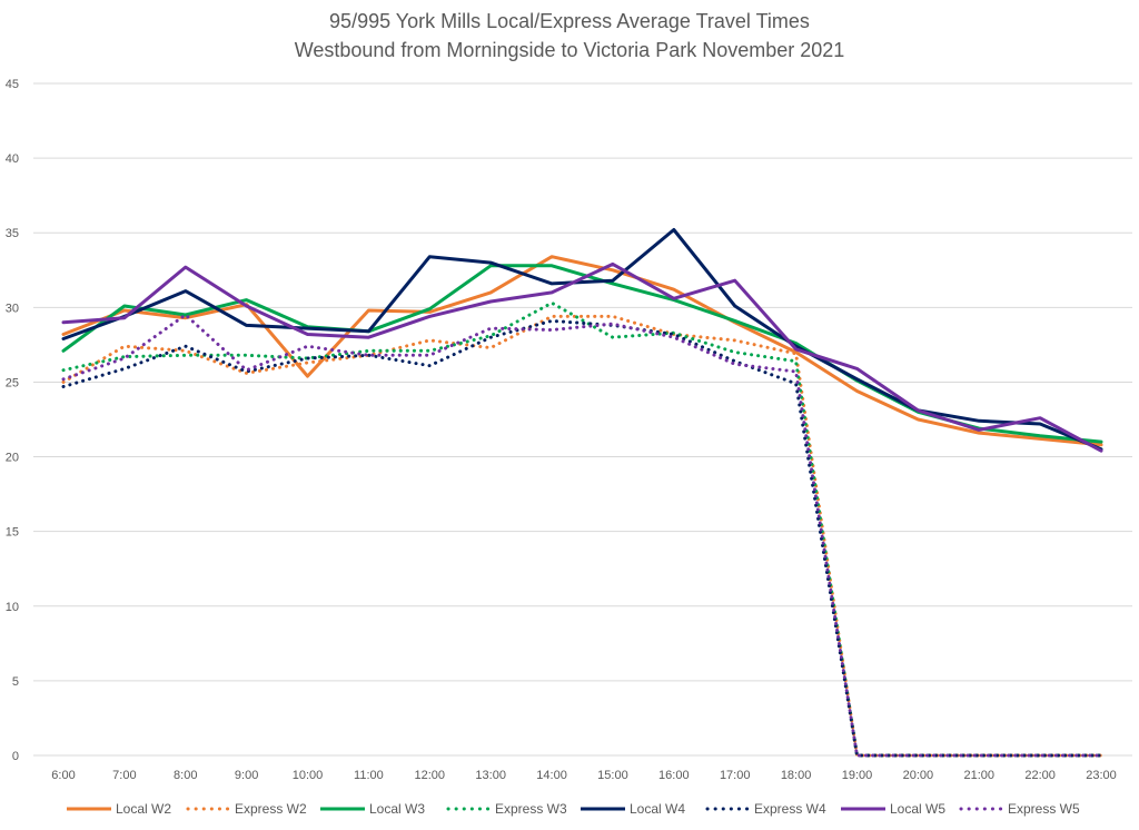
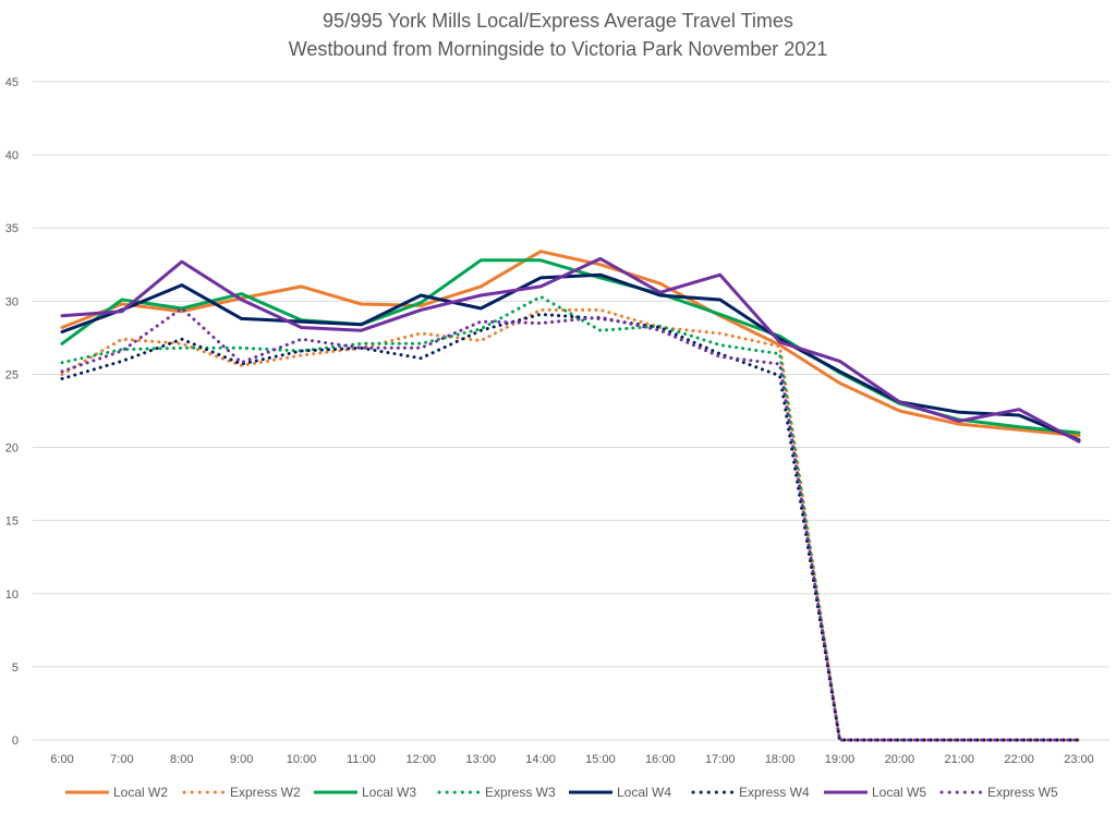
Local W2/10:00: 25.4 -> 31.0
Local W4/12:00: 33.4 -> 30.4
Local W4/13:00: 33.0 -> 29.5
Local W4/16:00: 35.2 -> 30.4
